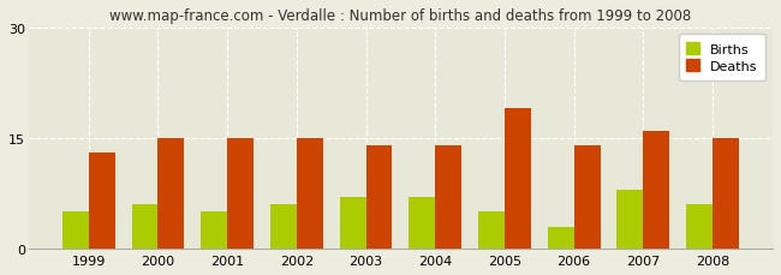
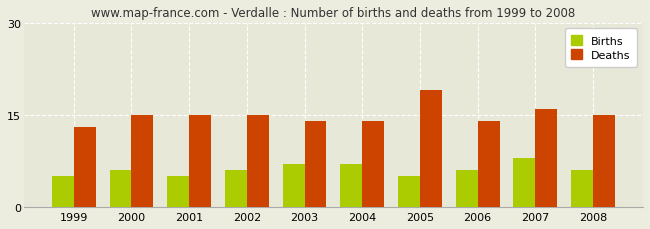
Births/2006: 3 -> 6
